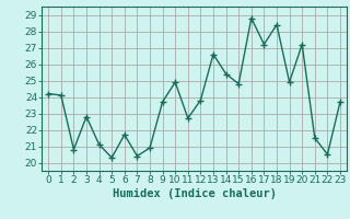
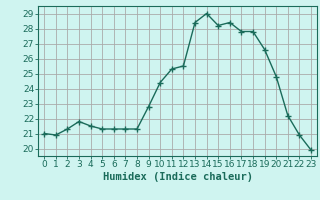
0: 24.2 -> 21.0
1: 24.1 -> 20.9
2: 20.8 -> 21.3
3: 22.8 -> 21.8
4: 21.1 -> 21.5
5: 20.3 -> 21.3
6: 21.7 -> 21.3
7: 20.4 -> 21.3
8: 20.9 -> 21.3
9: 23.7 -> 22.8
10: 24.9 -> 24.4
11: 22.7 -> 25.3
12: 23.8 -> 25.5
13: 26.6 -> 28.4
14: 25.4 -> 29.0
15: 24.8 -> 28.2
16: 28.8 -> 28.4
17: 27.2 -> 27.8
18: 28.4 -> 27.8
19: 24.9 -> 26.6
20: 27.2 -> 24.8
21: 21.5 -> 22.2
22: 20.5 -> 20.9
23: 23.7 -> 19.9
